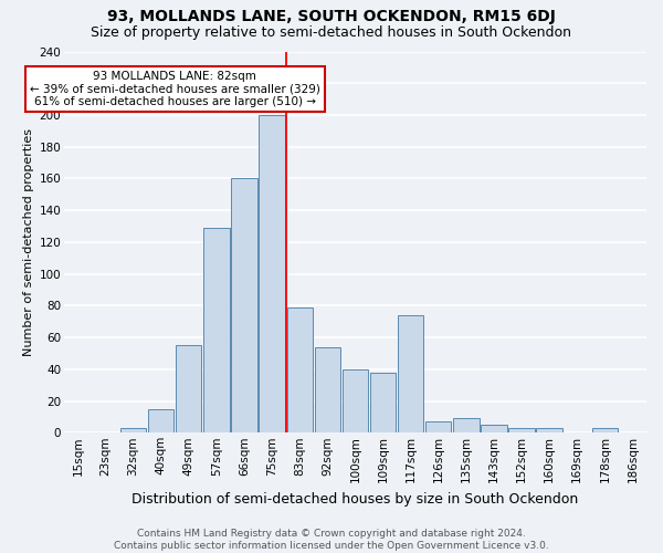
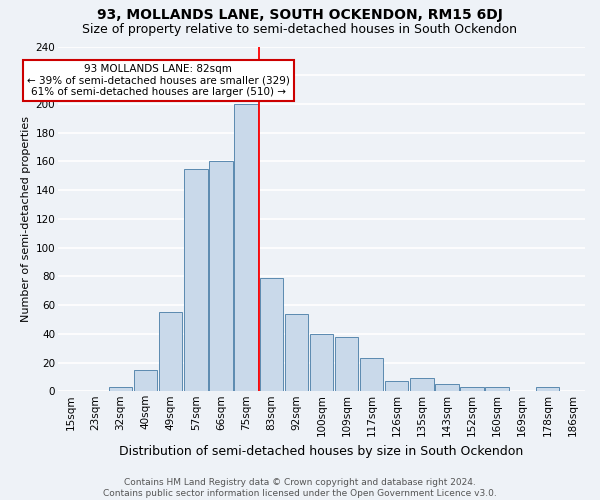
57sqm: 129 -> 155
117sqm: 74 -> 23
